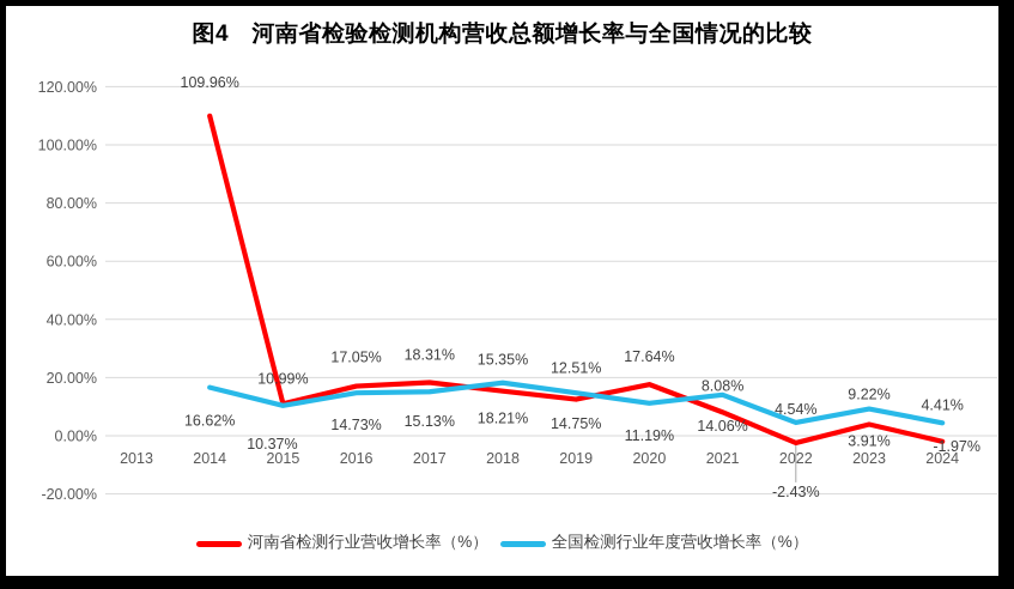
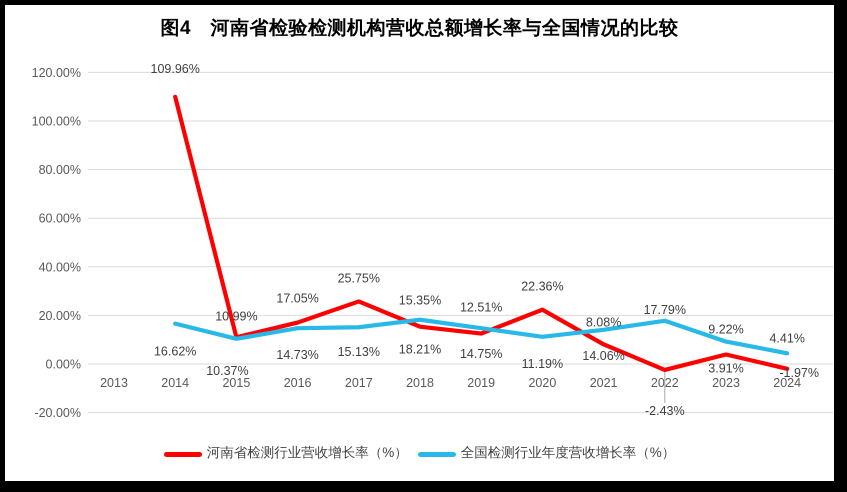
河南省检测行业营收增长率（%）/2017: 18.31% -> 25.75%
河南省检测行业营收增长率（%）/2020: 17.64% -> 22.36%
全国检测行业年度营收增长率（%）/2022: 4.54% -> 17.79%
